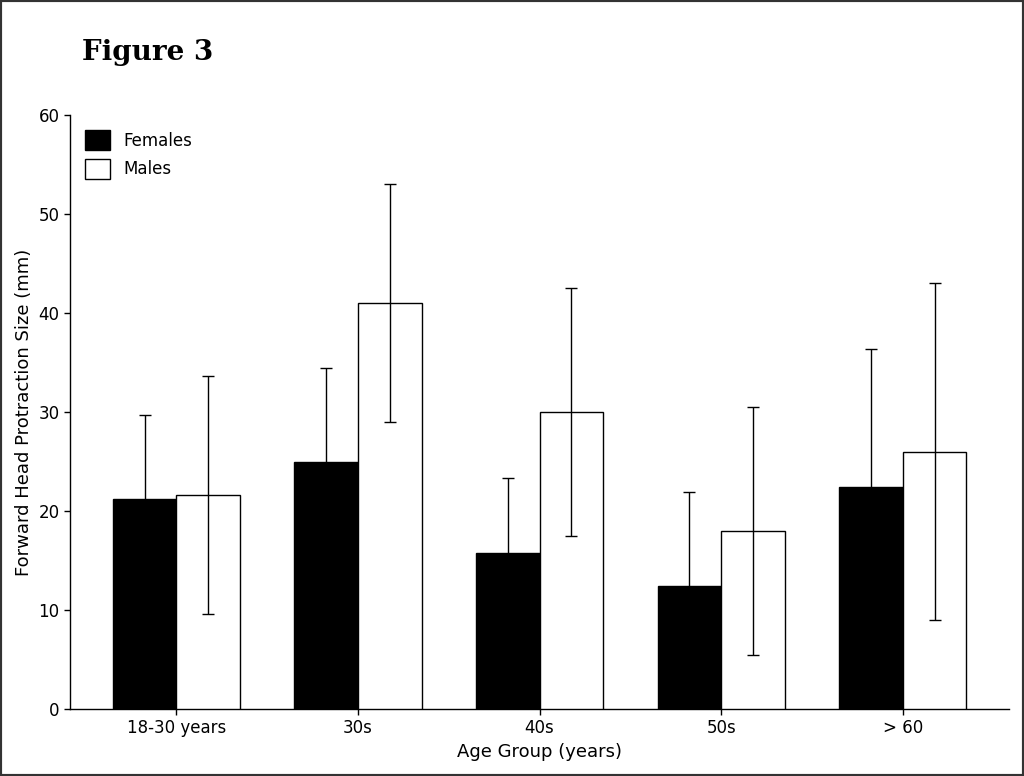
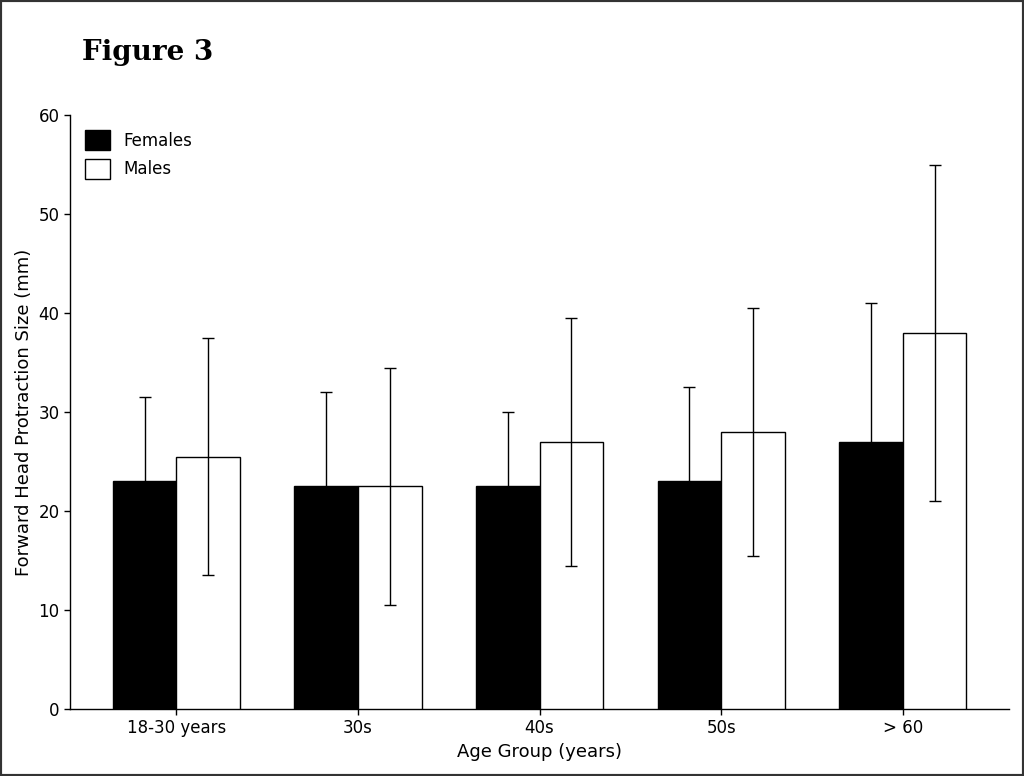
Females/18-30 years: 21.2 -> 23.0
Males/18-30 years: 21.6 -> 25.5
Females/30s: 25.0 -> 22.5
Males/30s: 41.0 -> 22.5
Females/40s: 15.8 -> 22.5
Males/40s: 30.0 -> 27.0
Females/50s: 12.4 -> 23.0
Males/50s: 18.0 -> 28.0
Females/> 60: 22.4 -> 27.0
Males/> 60: 26.0 -> 38.0
